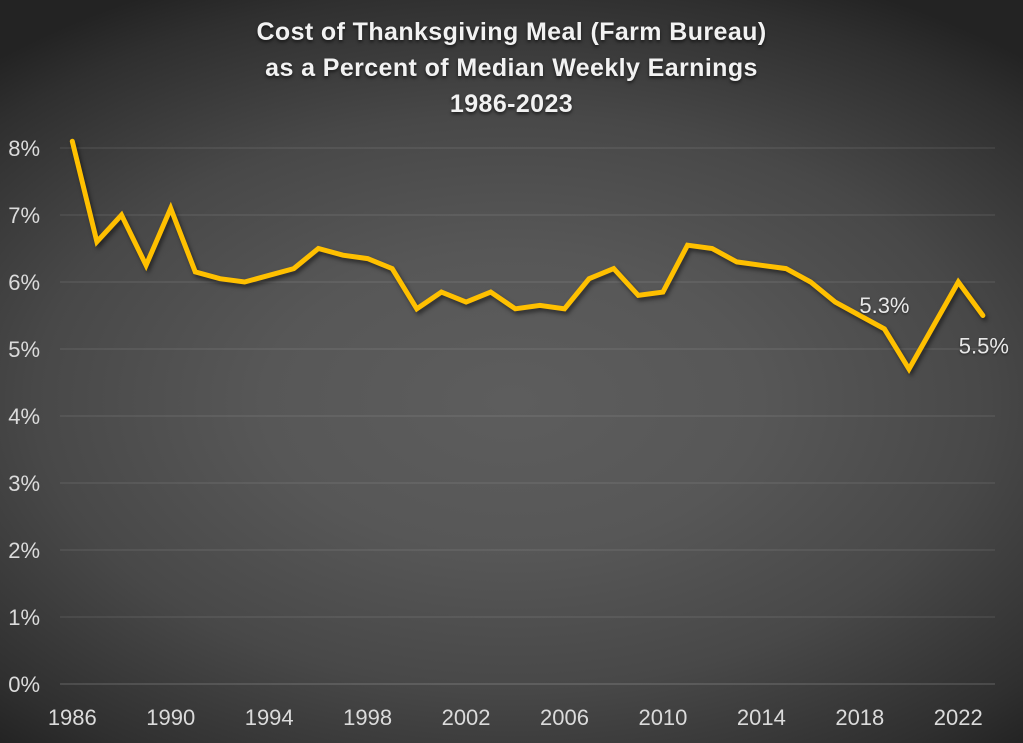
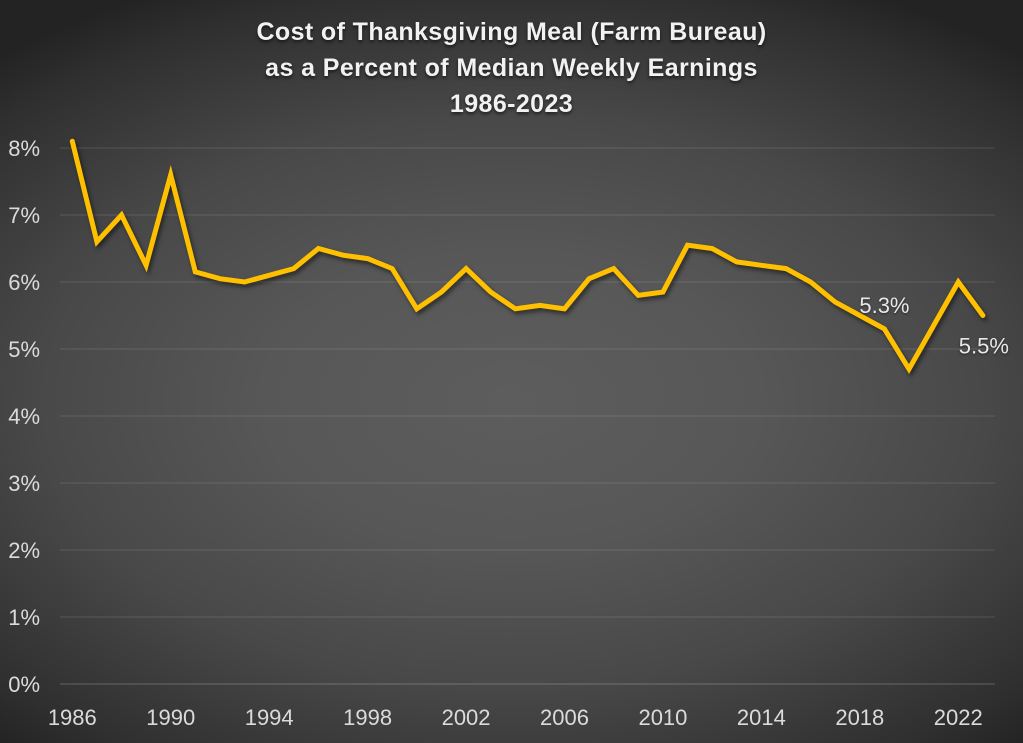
1990: 7.1% -> 7.6%
2002: 5.7% -> 6.2%
